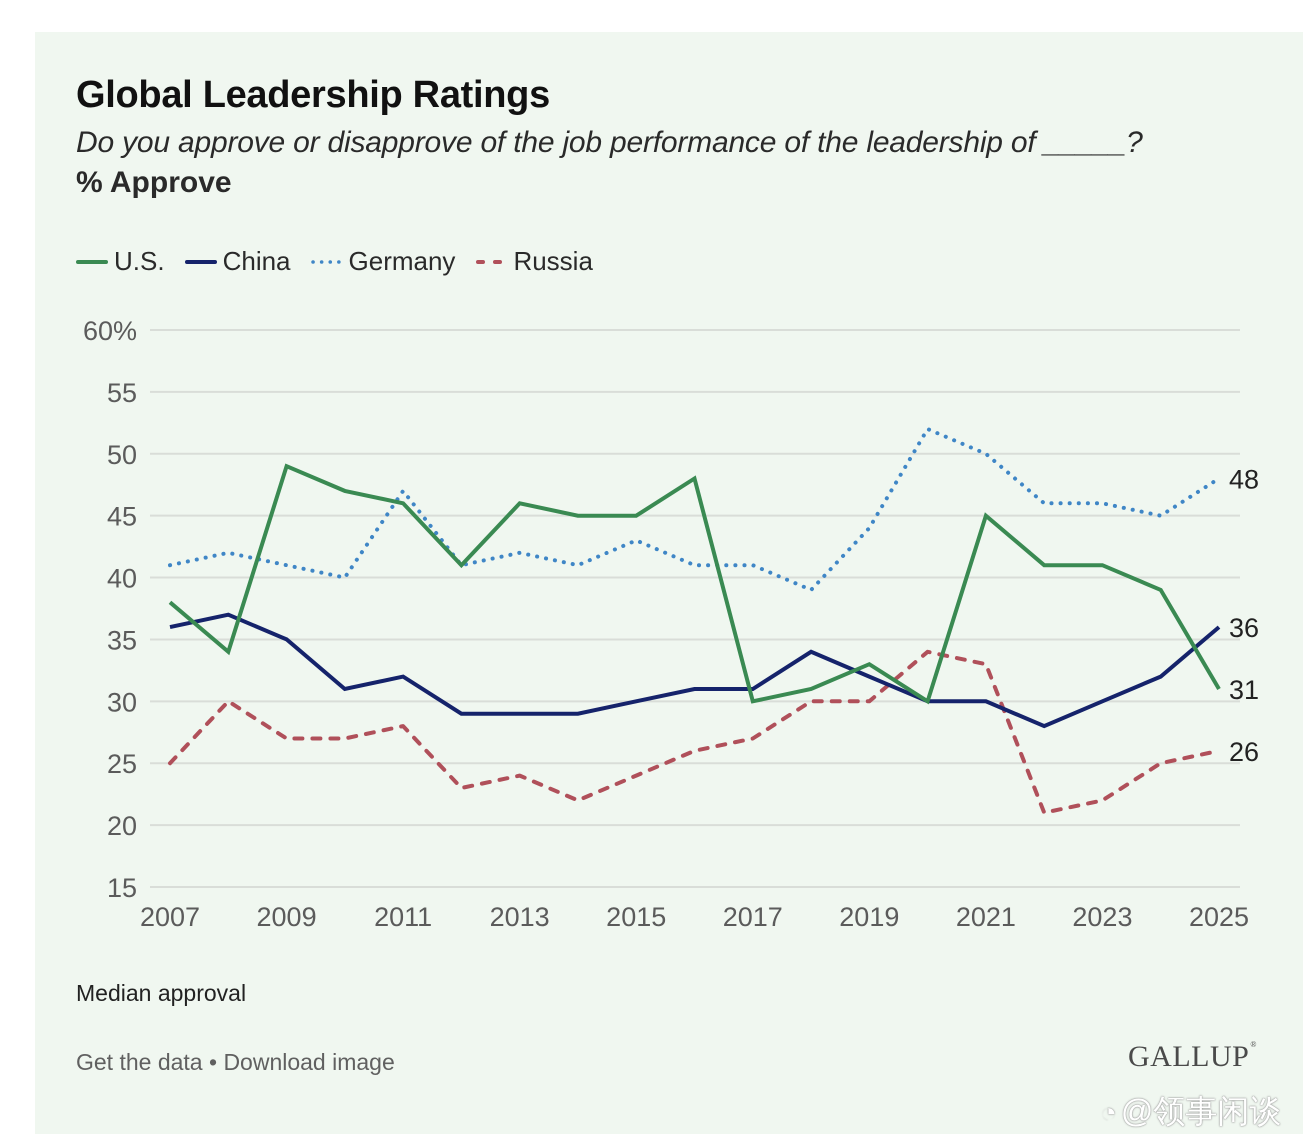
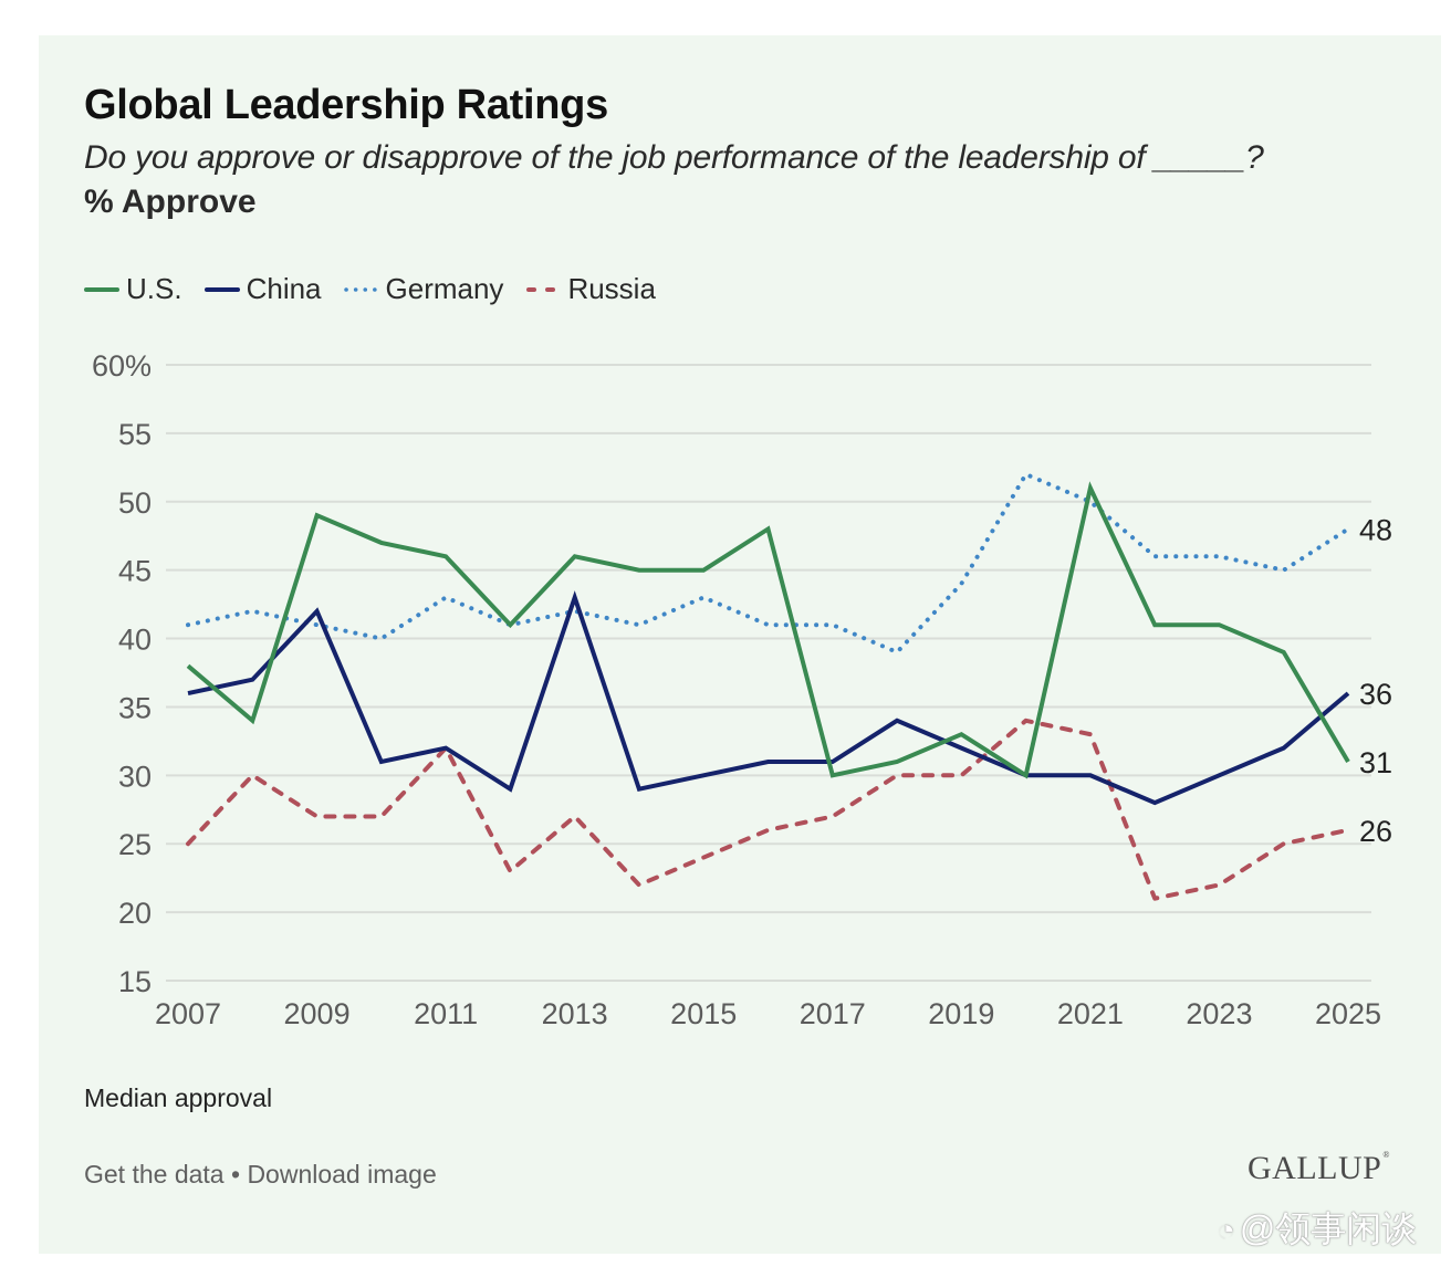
China/2009: 35% -> 42%
Germany/2011: 47% -> 43%
Russia/2011: 28% -> 32%
China/2013: 29% -> 43%
Russia/2013: 24% -> 27%
U.S./2021: 45% -> 51%
